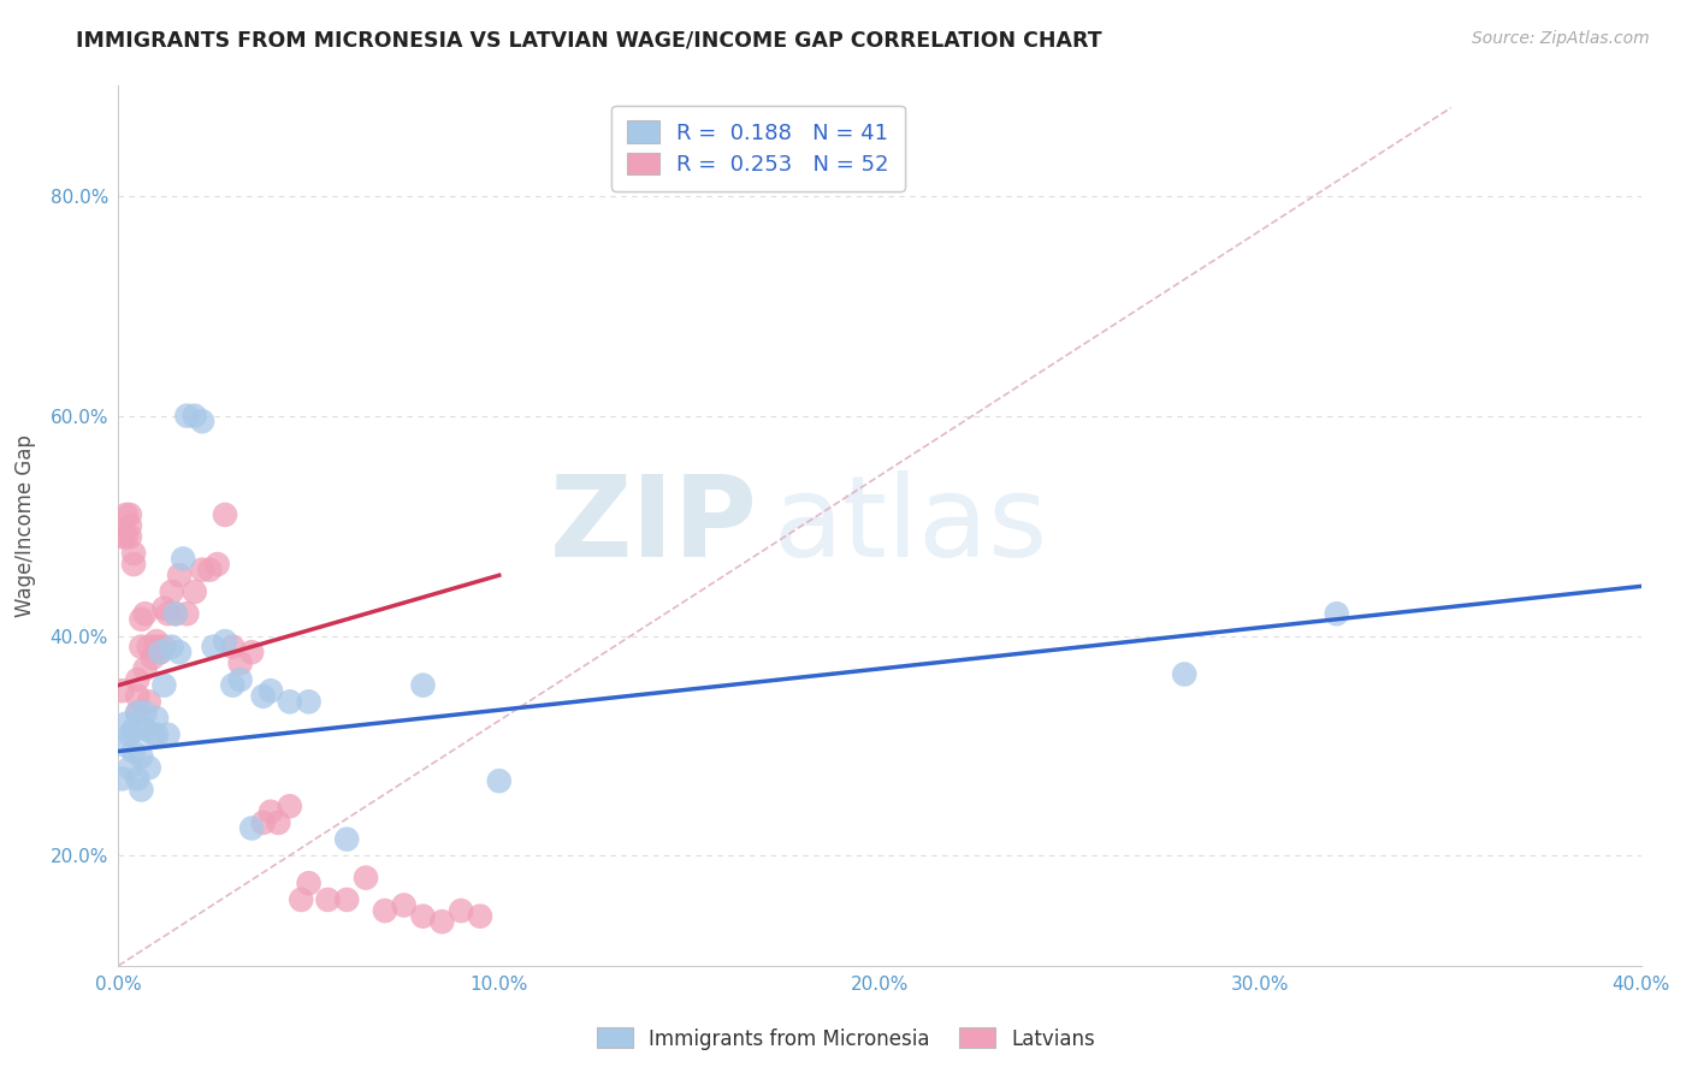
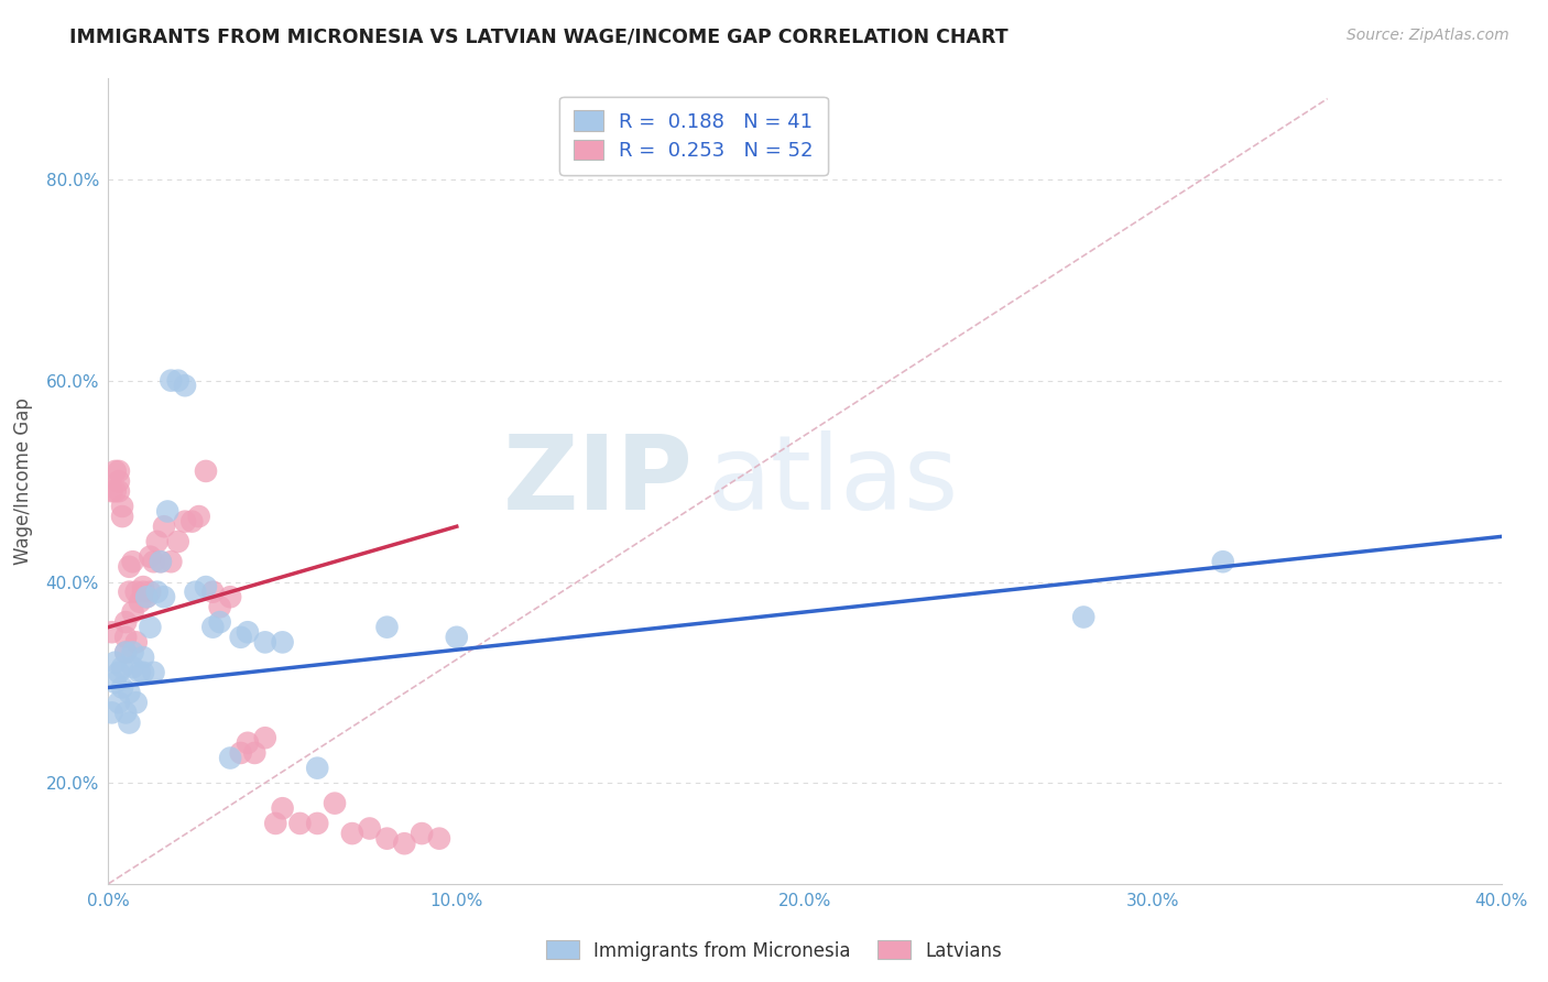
Immigrants from Micronesia/10.0%: 26.8% -> 34.5%
